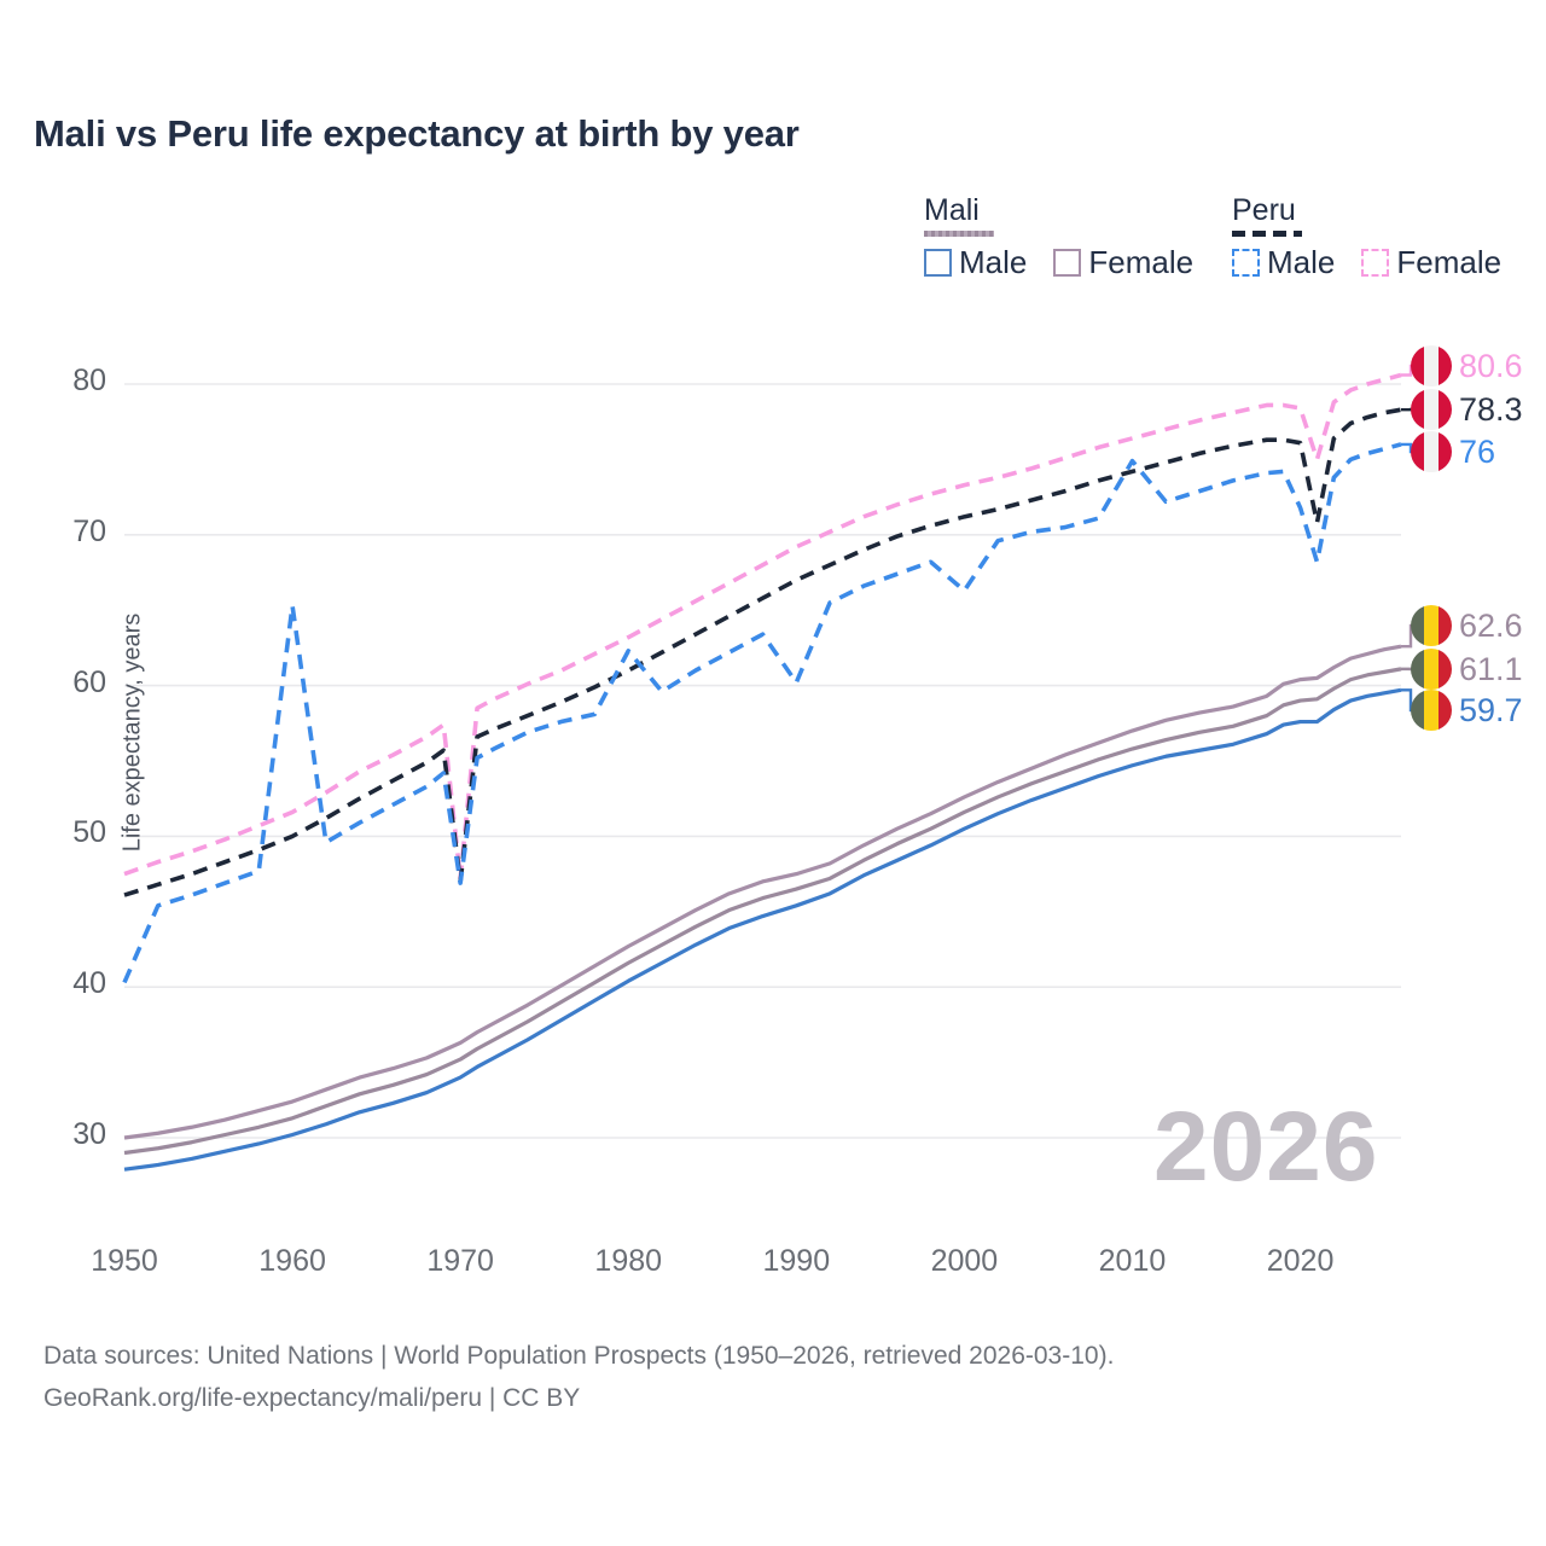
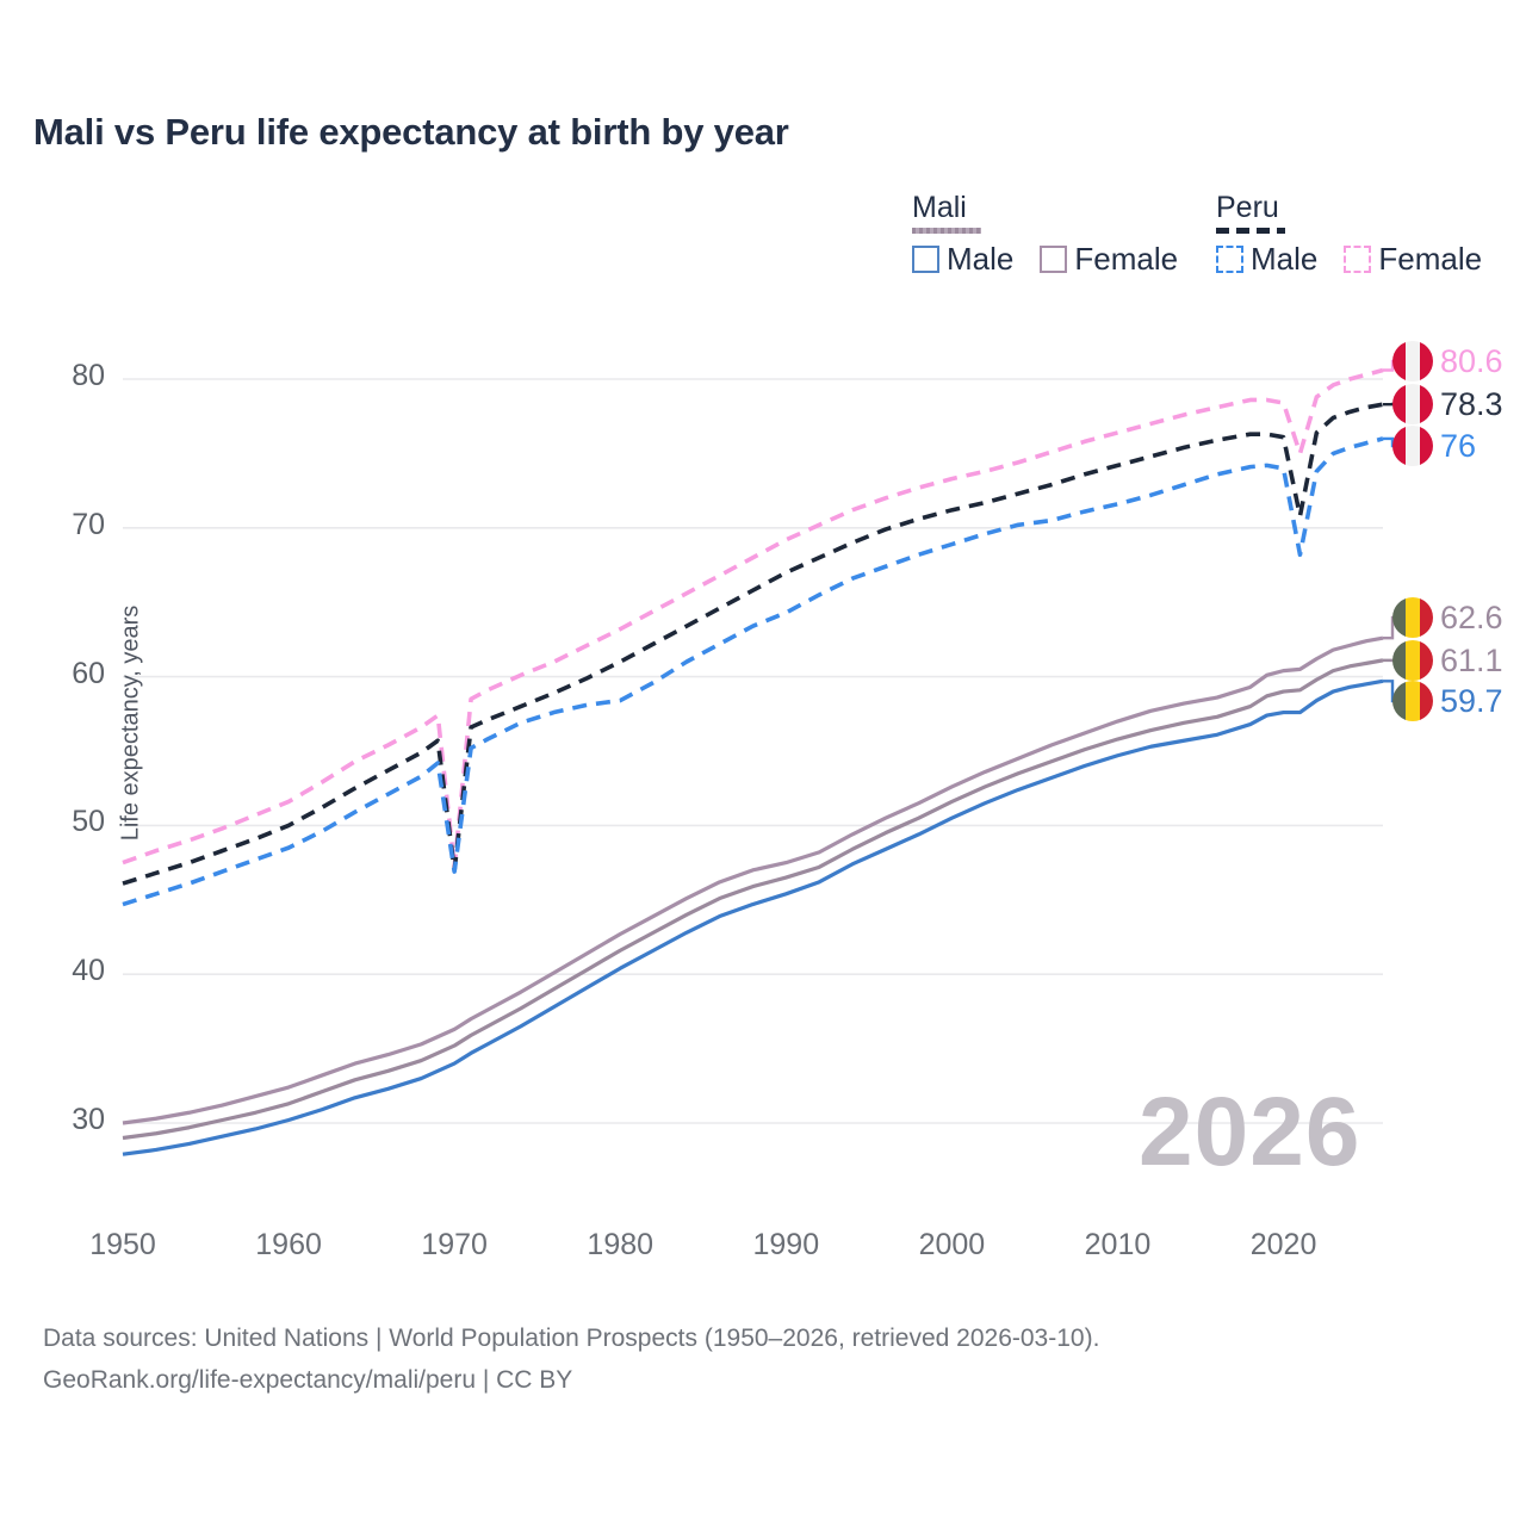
Peru Male/1950: 40.3 -> 44.7
Peru Male/1960: 65.3 -> 48.5
Peru Male/1980: 62.3 -> 58.4
Peru Male/1990: 60.2 -> 64.3
Peru Male/2000: 66.3 -> 68.9
Peru Male/2010: 74.9 -> 71.6
Peru Male/2020: 71.8 -> 74.0
